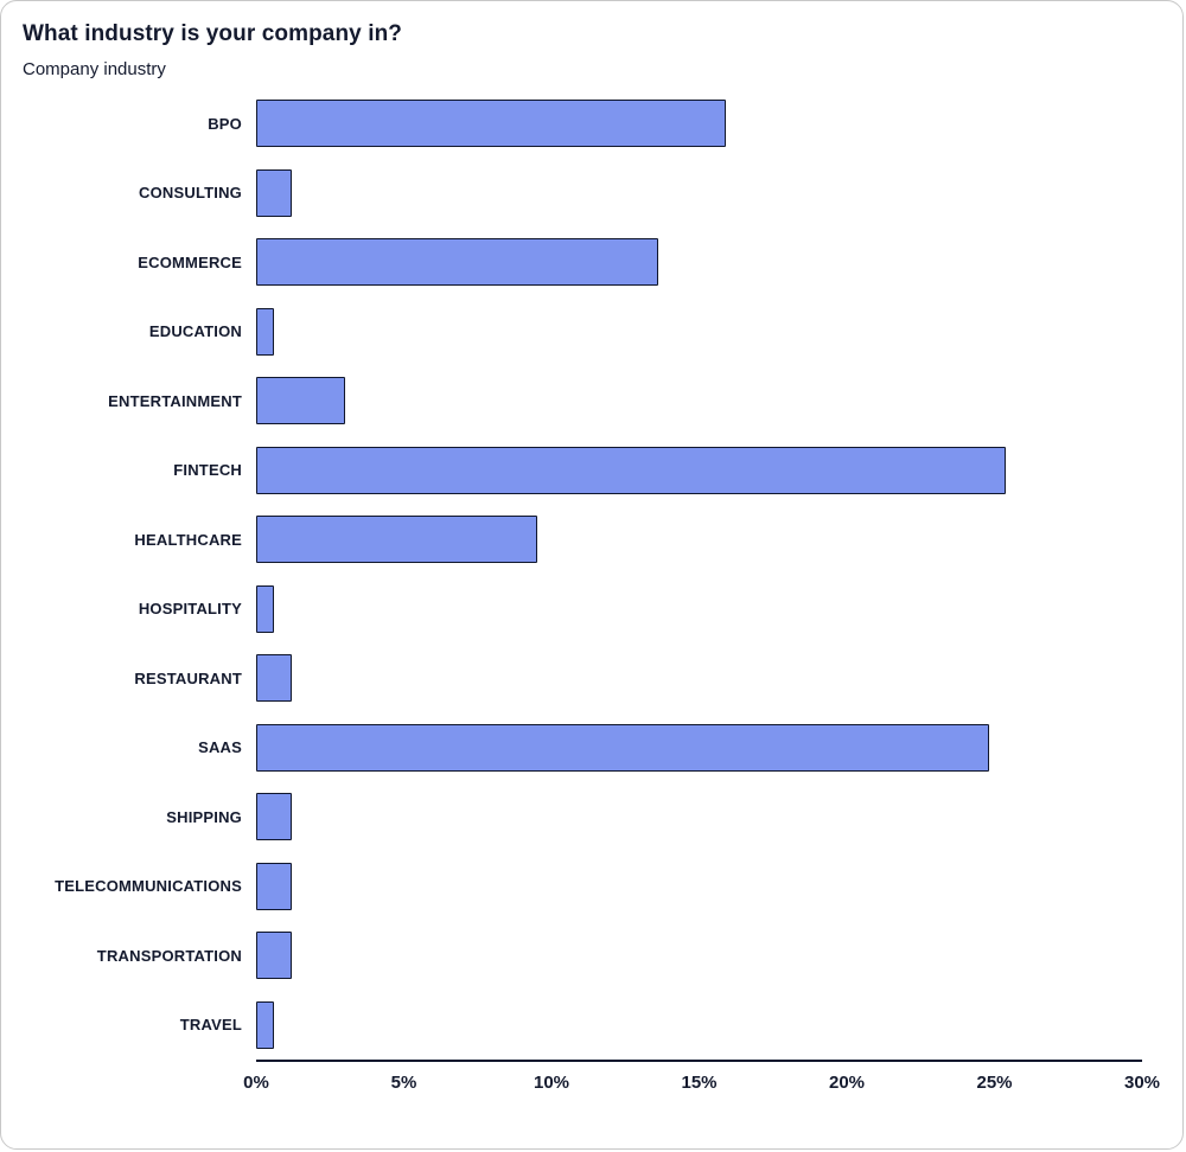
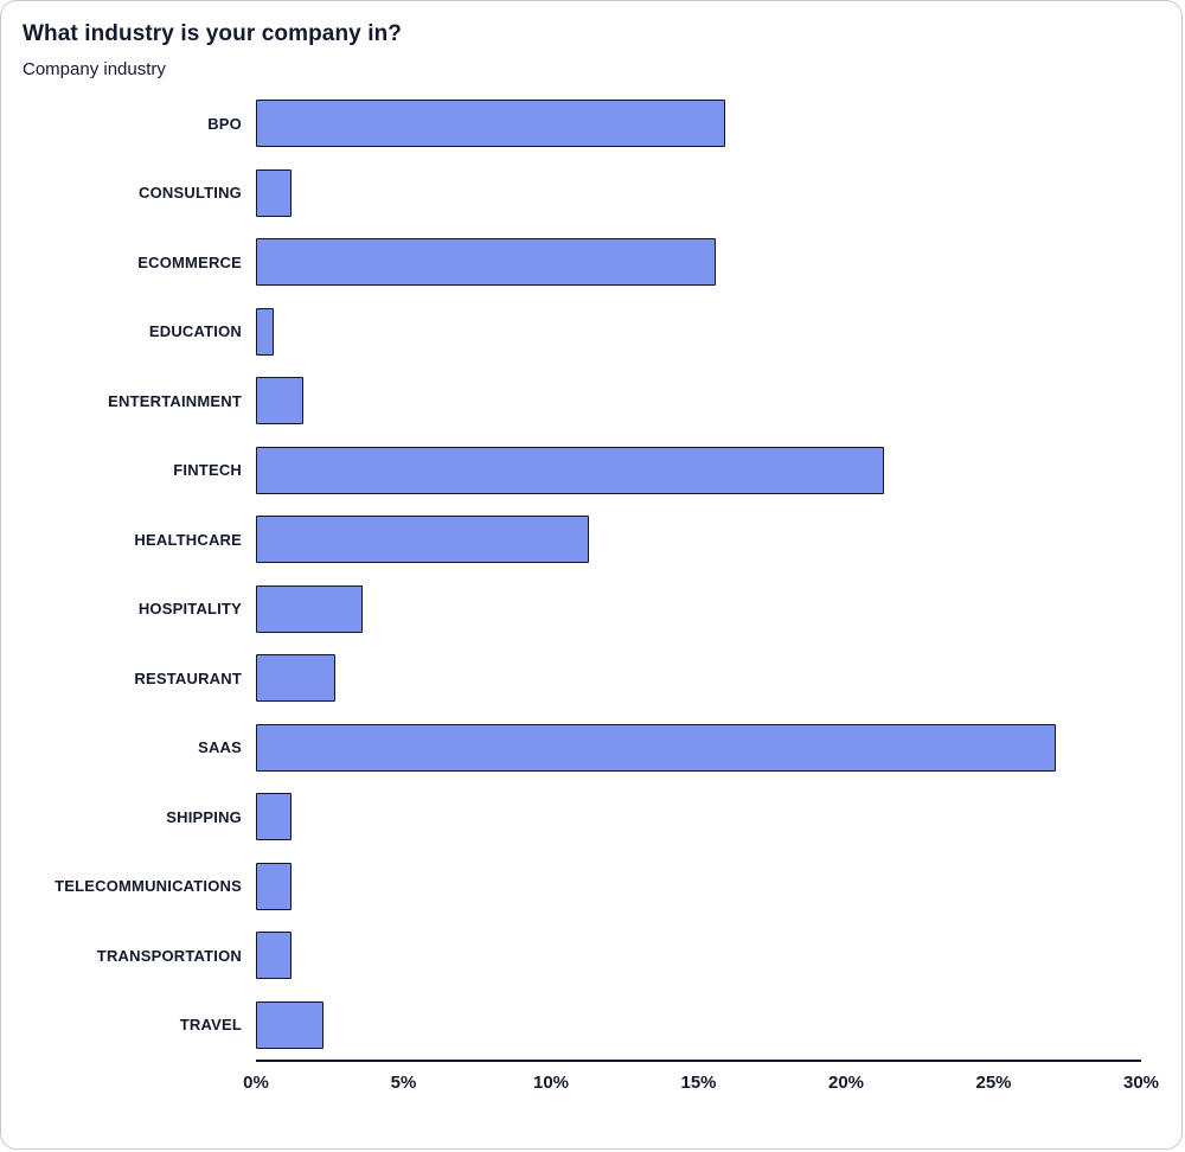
ECOMMERCE: 13.6% -> 15.6%
ENTERTAINMENT: 3.0% -> 1.6%
FINTECH: 25.4% -> 21.3%
HEALTHCARE: 9.5% -> 11.3%
HOSPITALITY: 0.6% -> 3.6%
RESTAURANT: 1.2% -> 2.7%
SAAS: 24.8% -> 27.1%
TRAVEL: 0.6% -> 2.3%
